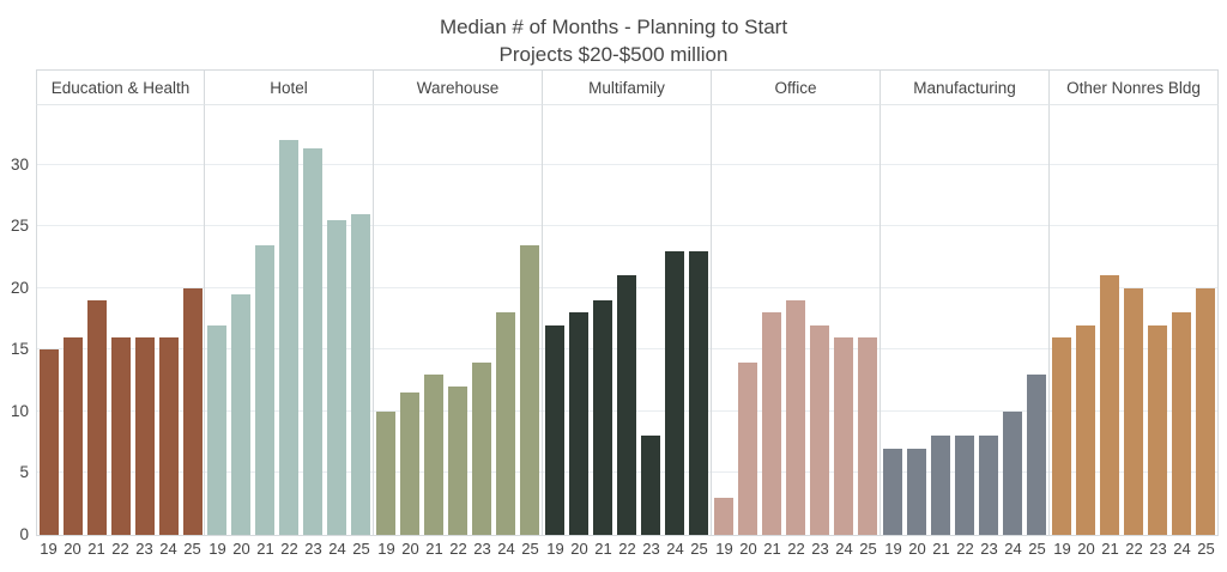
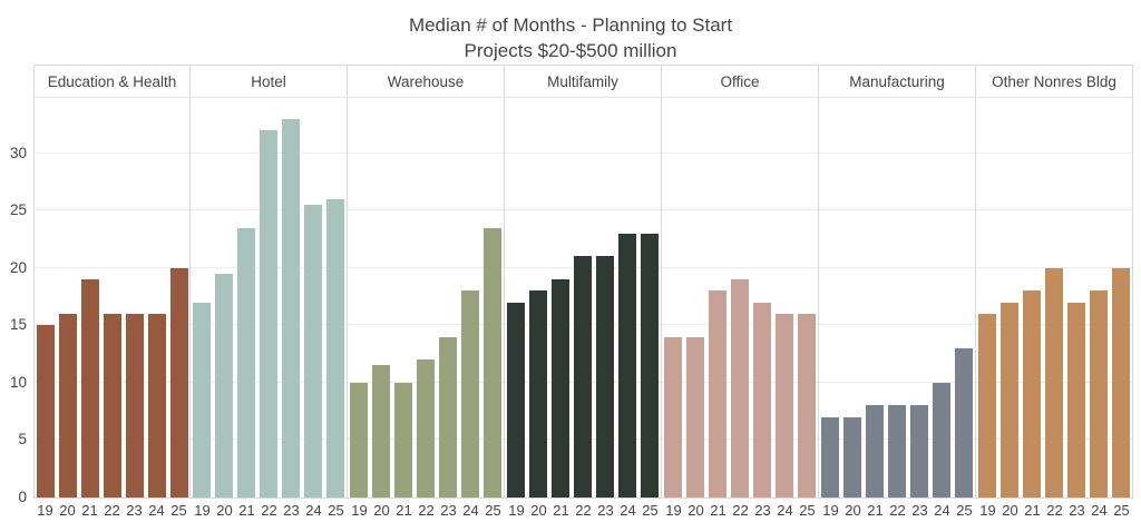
Office/19: 3 -> 14
Warehouse/21: 13.0 -> 10.0
Other Nonres Bldg/21: 21 -> 18
Hotel/23: 31.3 -> 33.0
Multifamily/23: 8 -> 21
